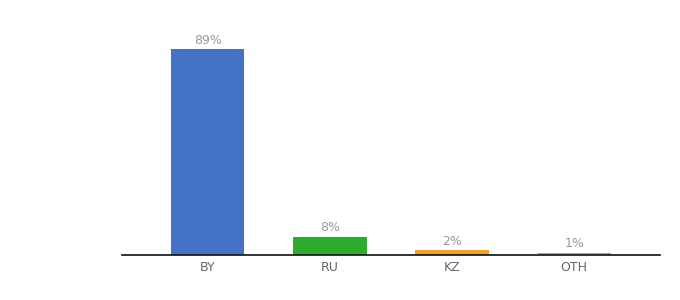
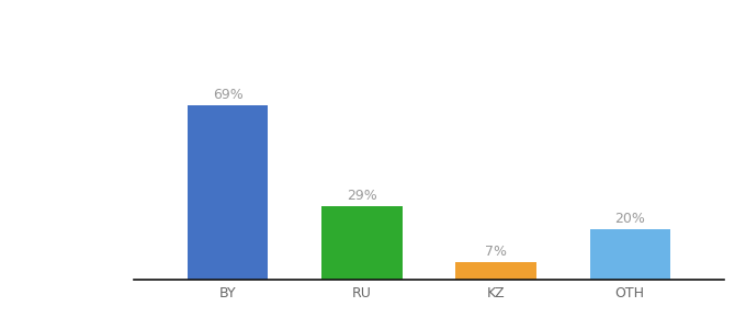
BY: 89% -> 69%
RU: 8% -> 29%
KZ: 2% -> 7%
OTH: 1% -> 20%
